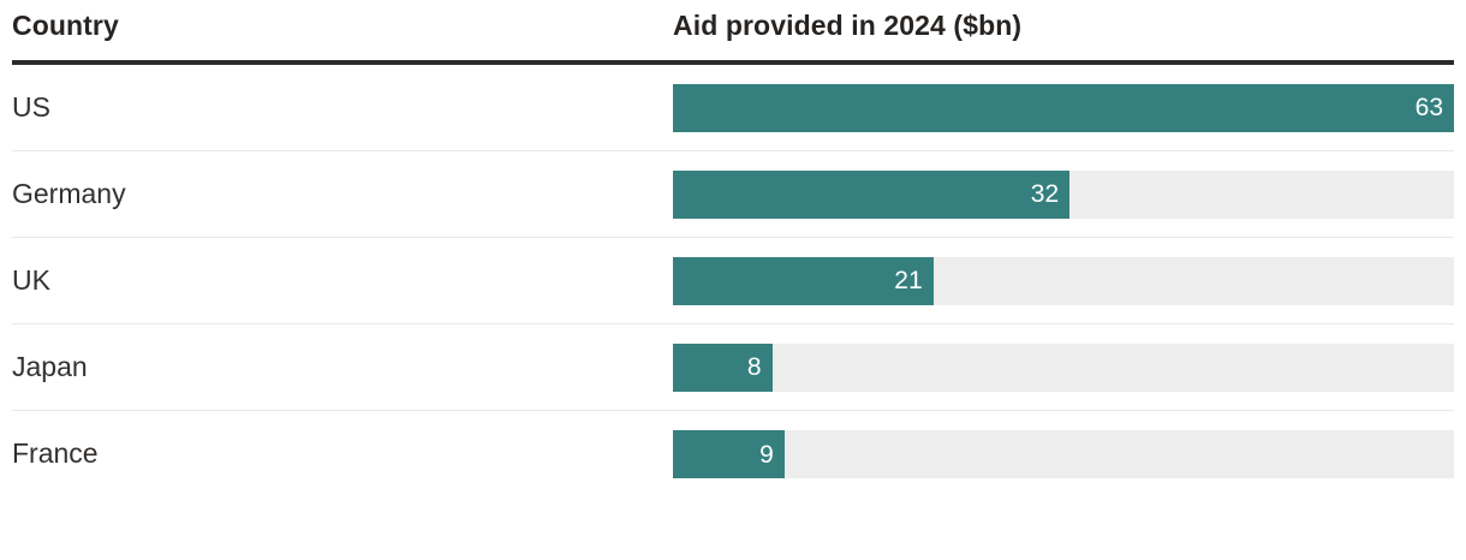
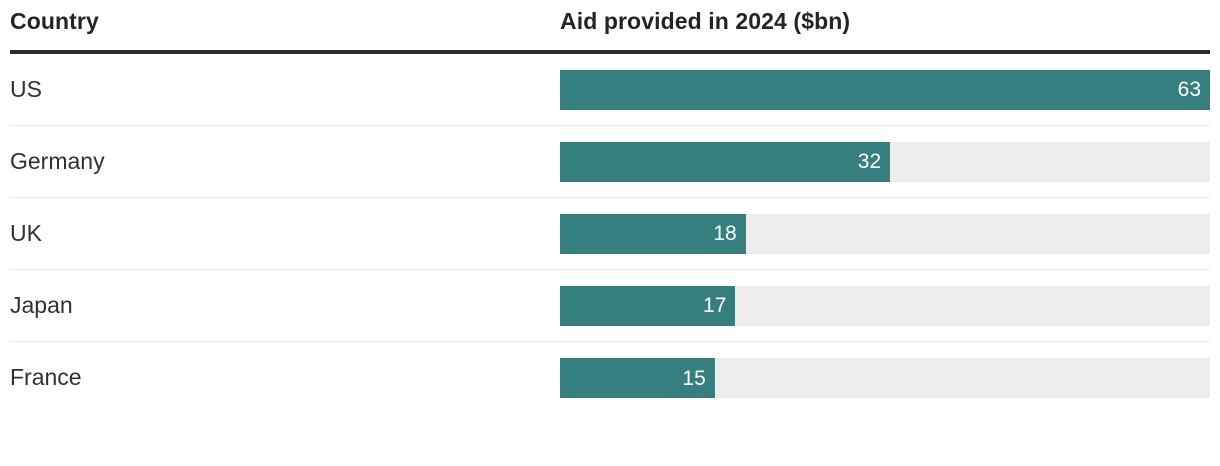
UK: 21 -> 18
Japan: 8 -> 17
France: 9 -> 15
